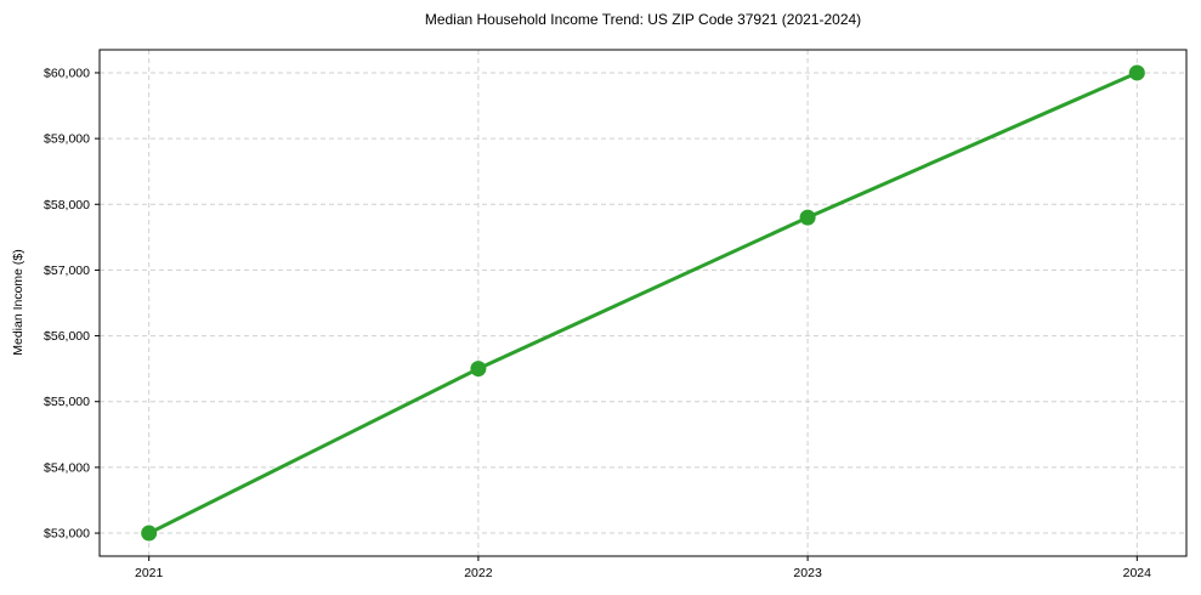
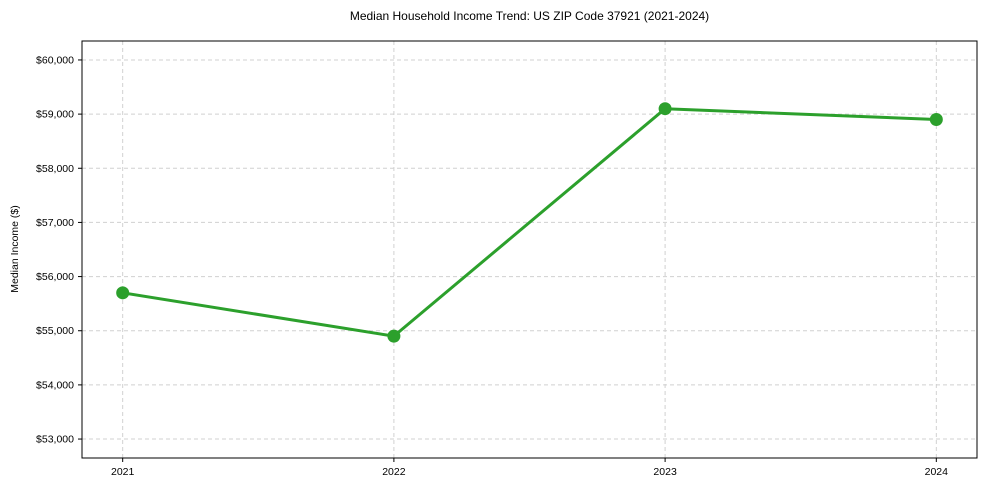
2021: $53000 -> $55700
2022: $55500 -> $54900
2023: $57800 -> $59100
2024: $60000 -> $58900
